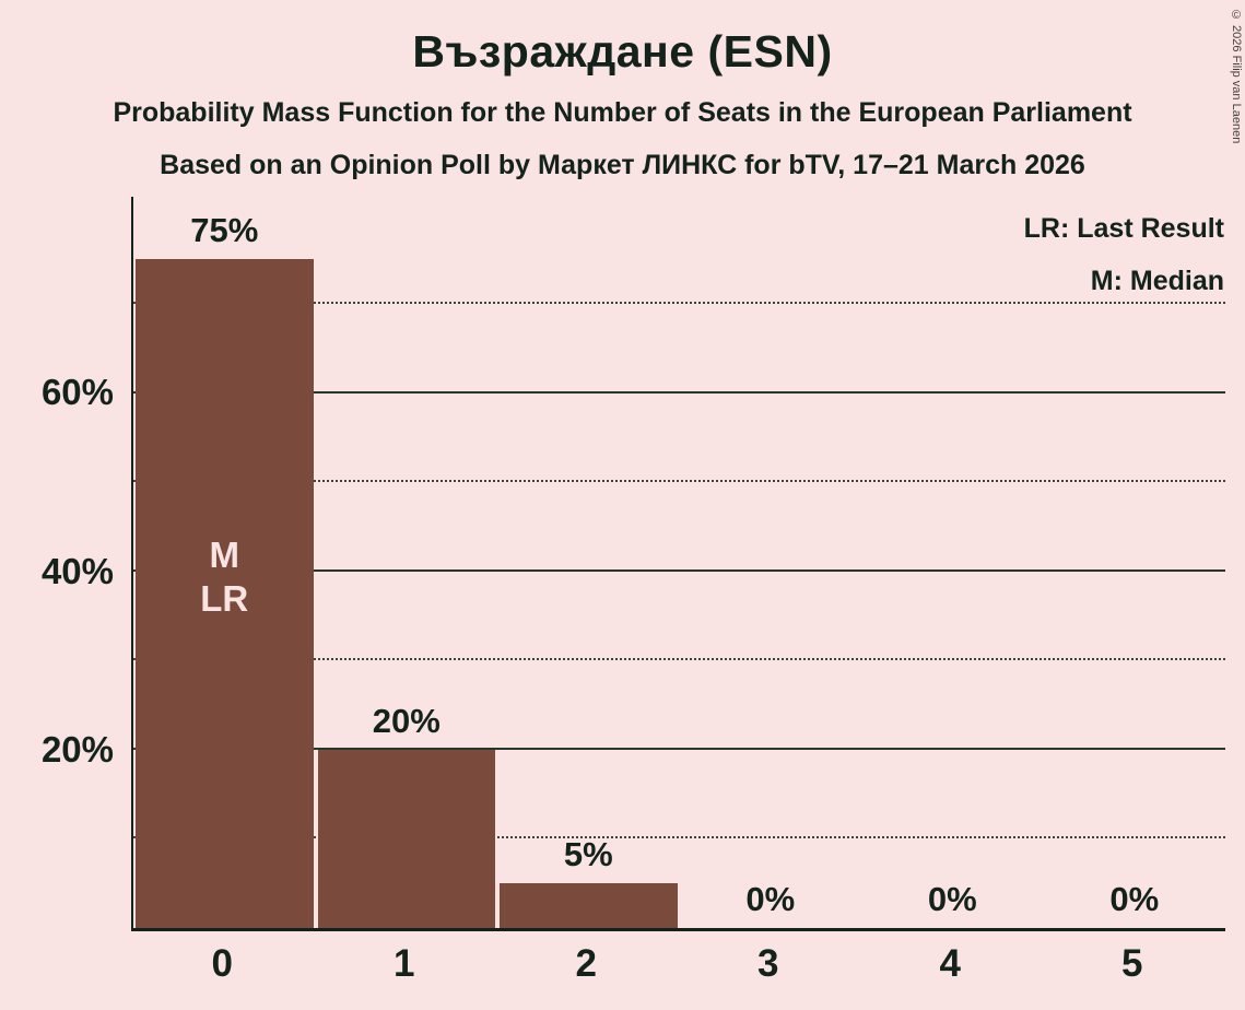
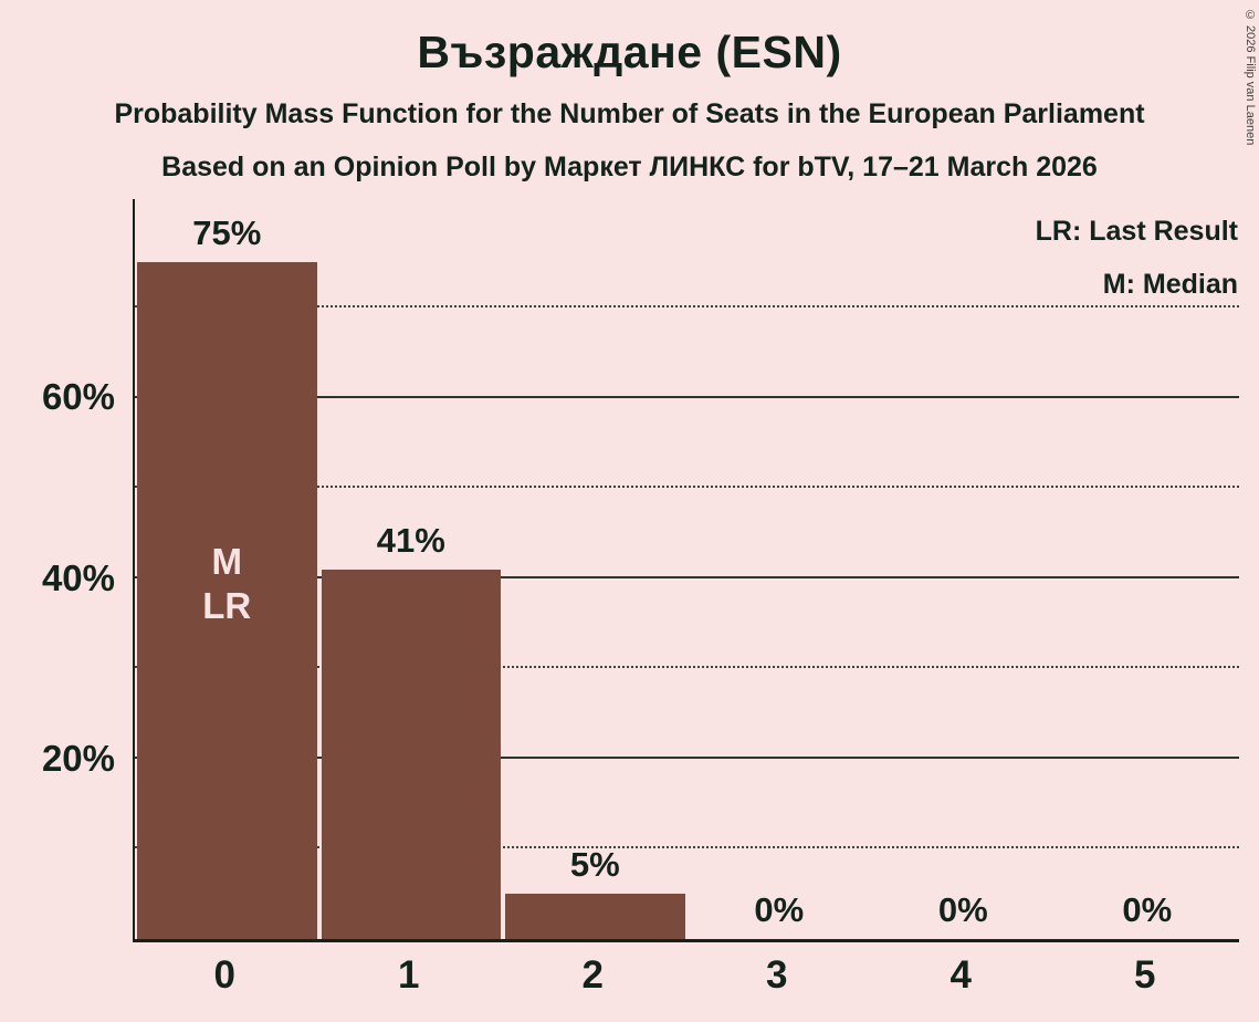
1: 20% -> 41%
